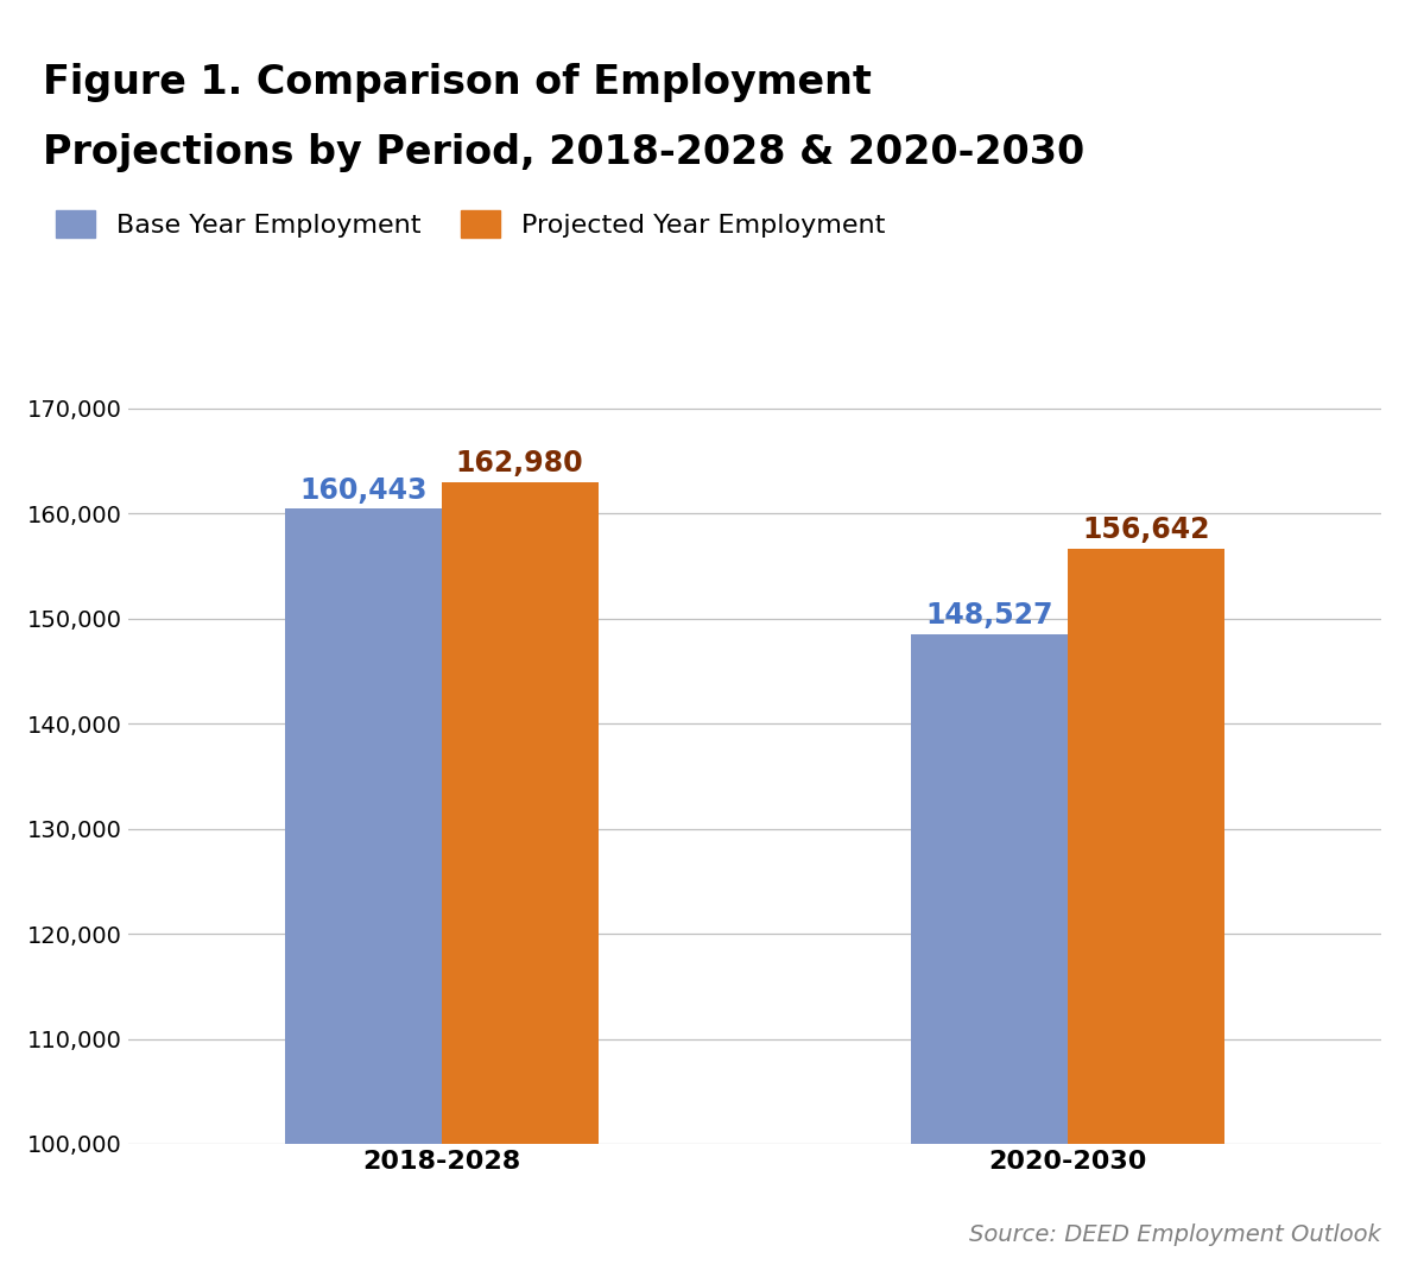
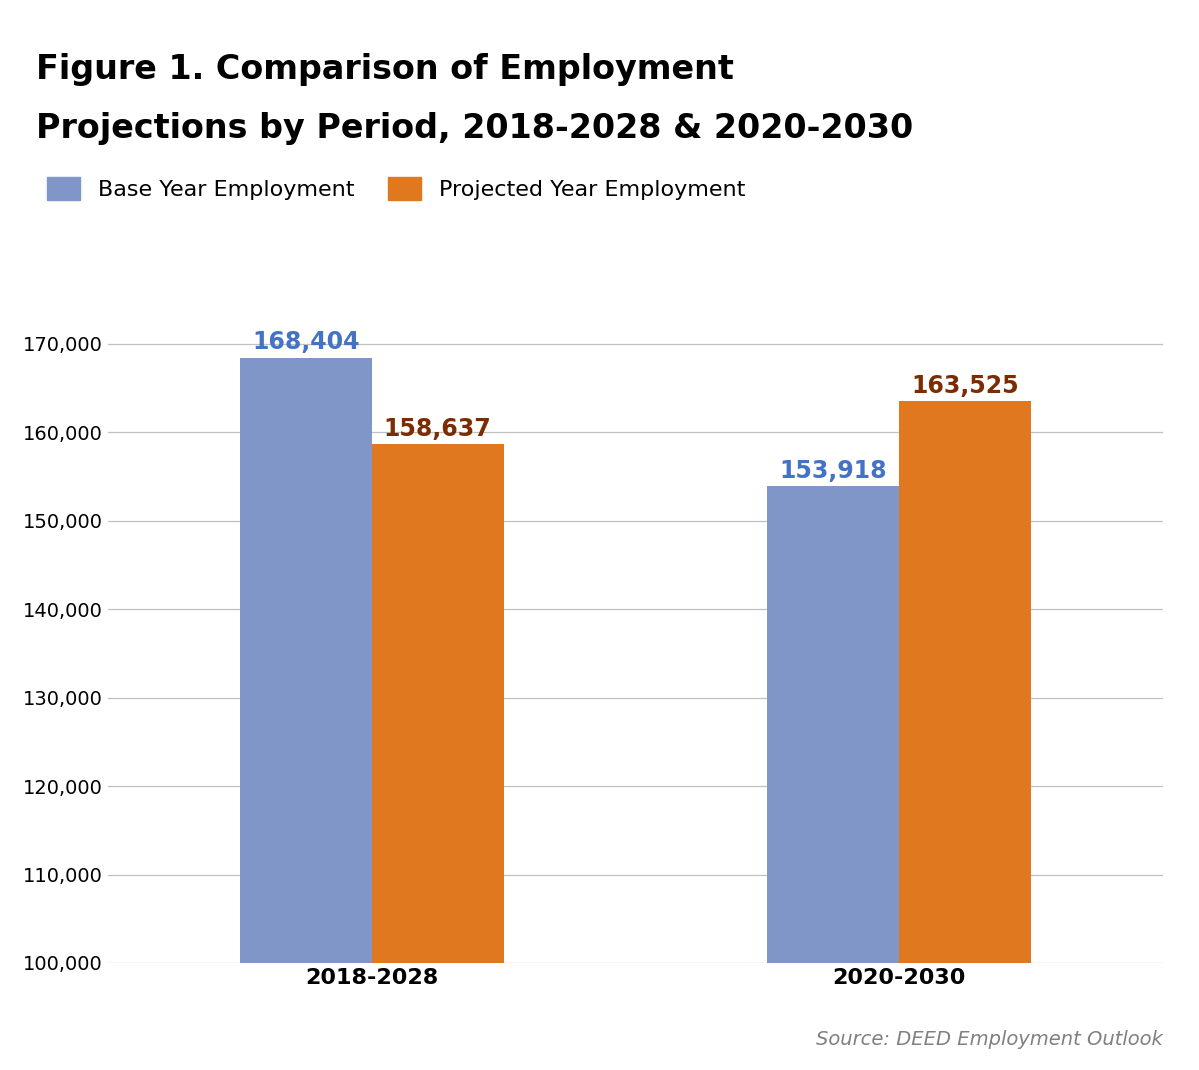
Base Year Employment/2018-2028: 160,443 -> 168,404
Projected Year Employment/2018-2028: 162,980 -> 158,637
Base Year Employment/2020-2030: 148,527 -> 153,918
Projected Year Employment/2020-2030: 156,642 -> 163,525
